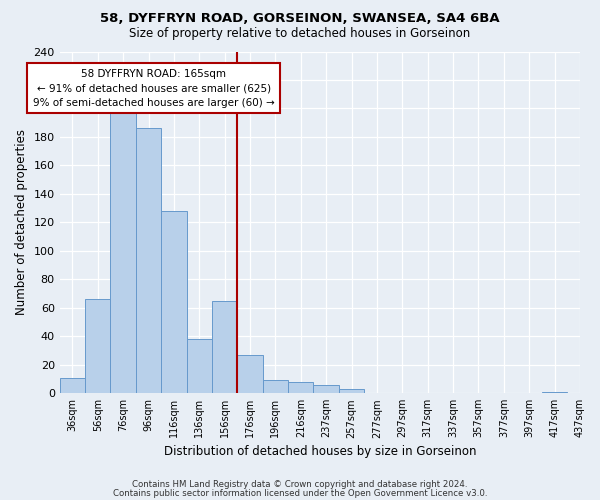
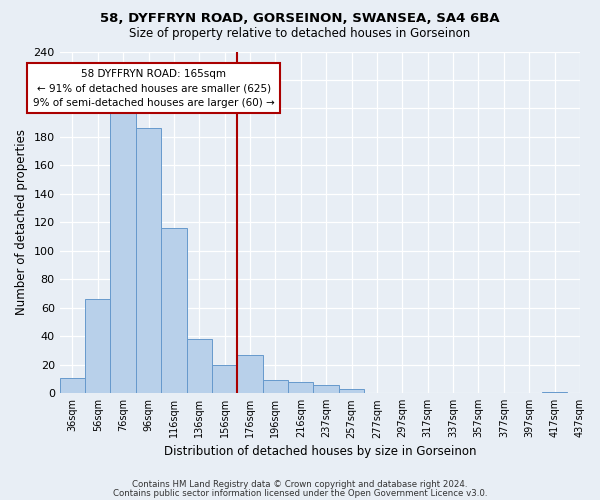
116sqm: 128 -> 116
156sqm: 65 -> 20
